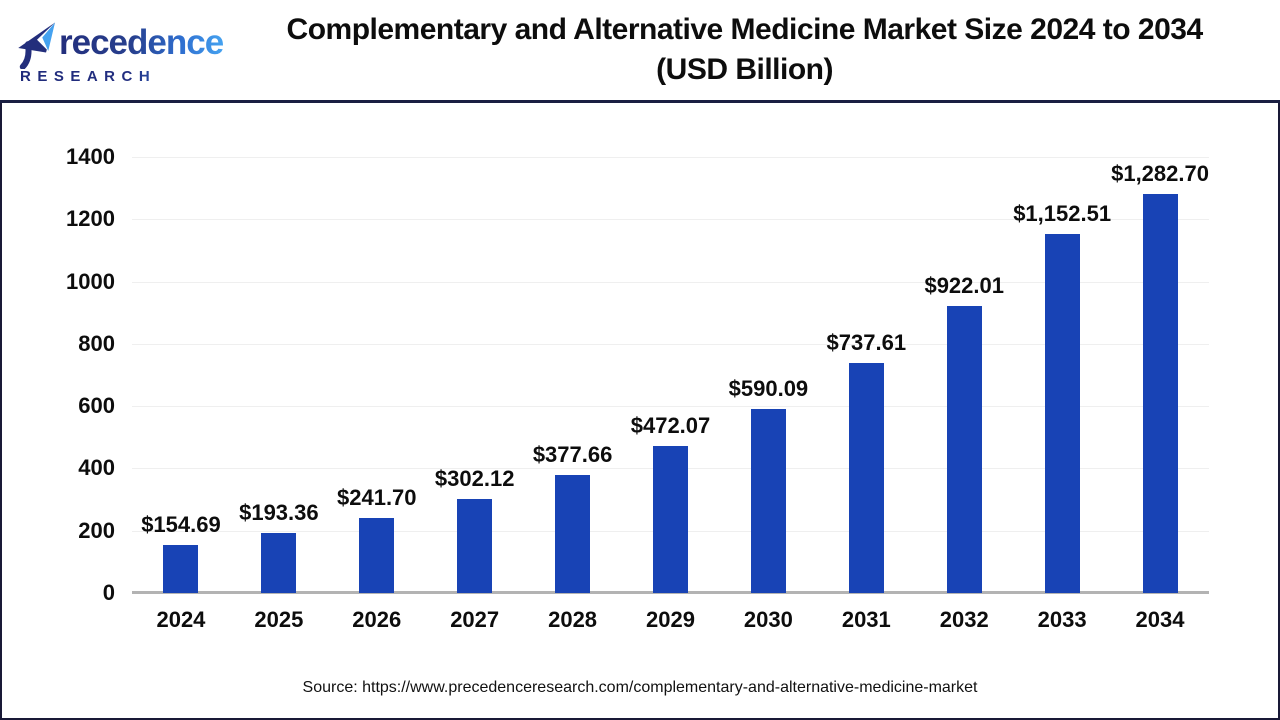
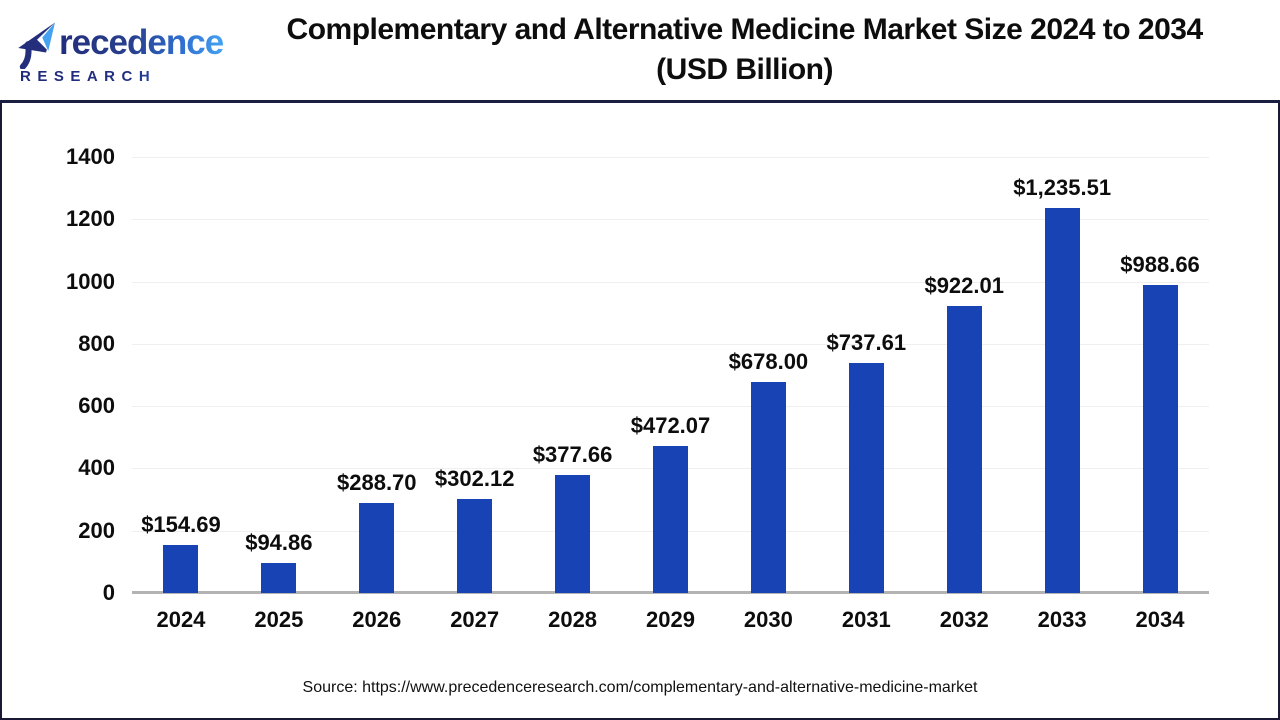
2025: $193.36 -> $94.86
2026: $241.70 -> $288.70
2030: $590.09 -> $678.00
2033: $1,152.51 -> $1,235.51
2034: $1,282.70 -> $988.66
